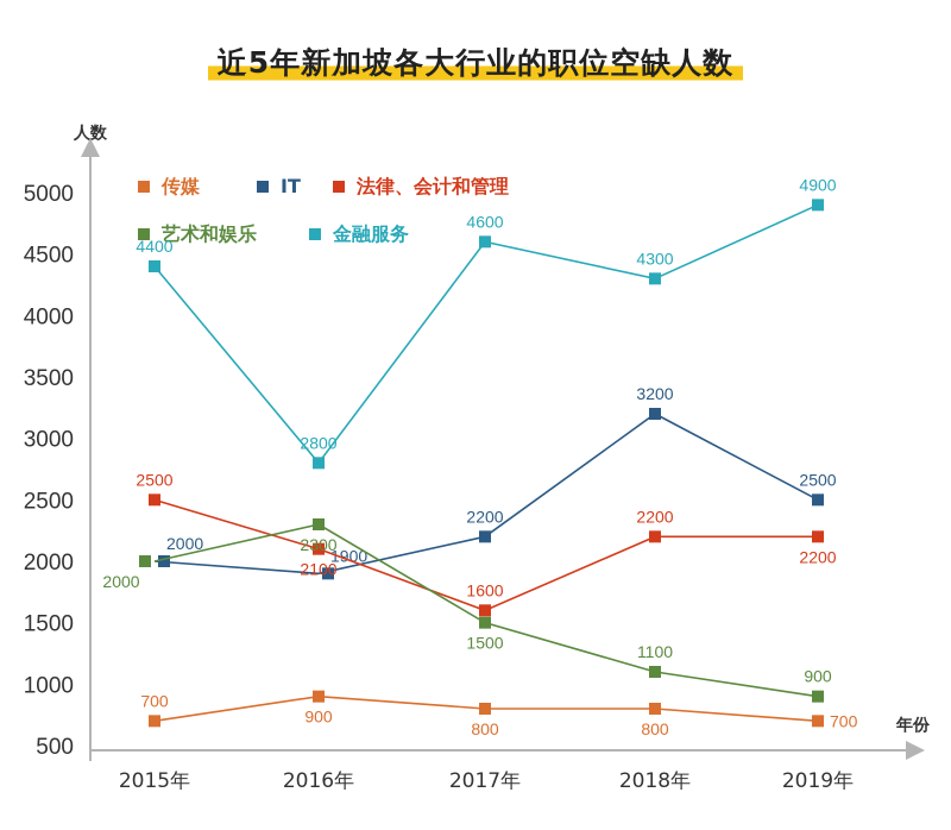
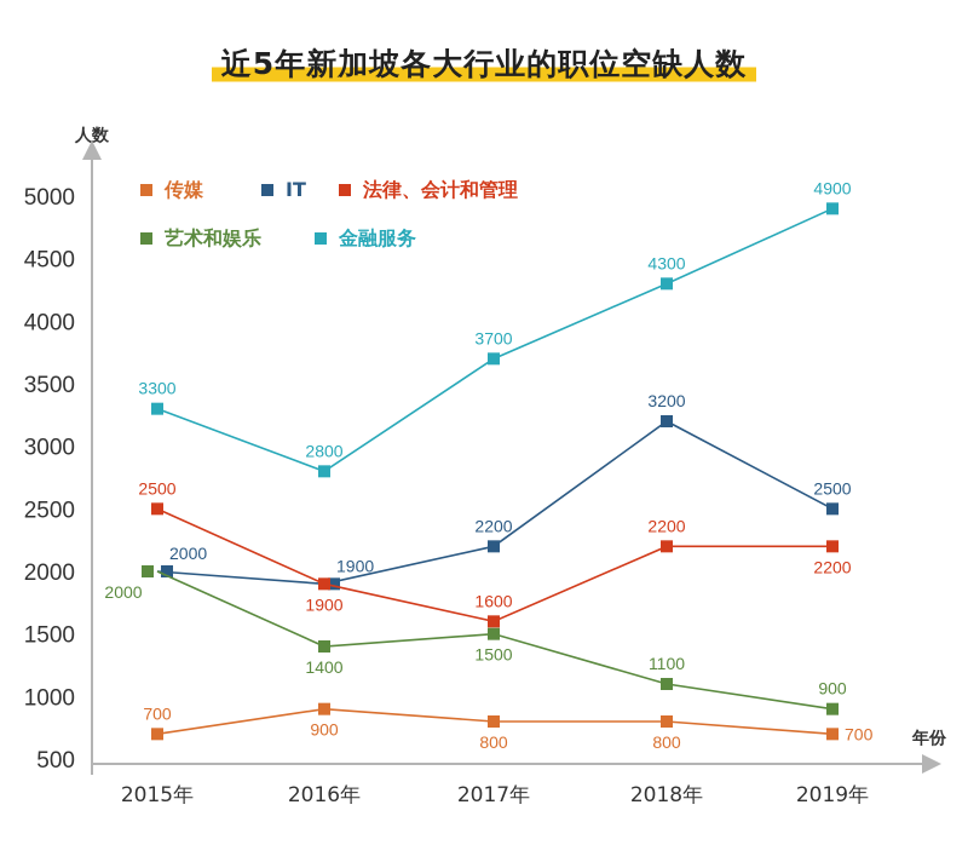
金融服务/2015年: 4400 -> 3300
法律、会计和管理/2016年: 2100 -> 1900
艺术和娱乐/2016年: 2300 -> 1400
金融服务/2017年: 4600 -> 3700
